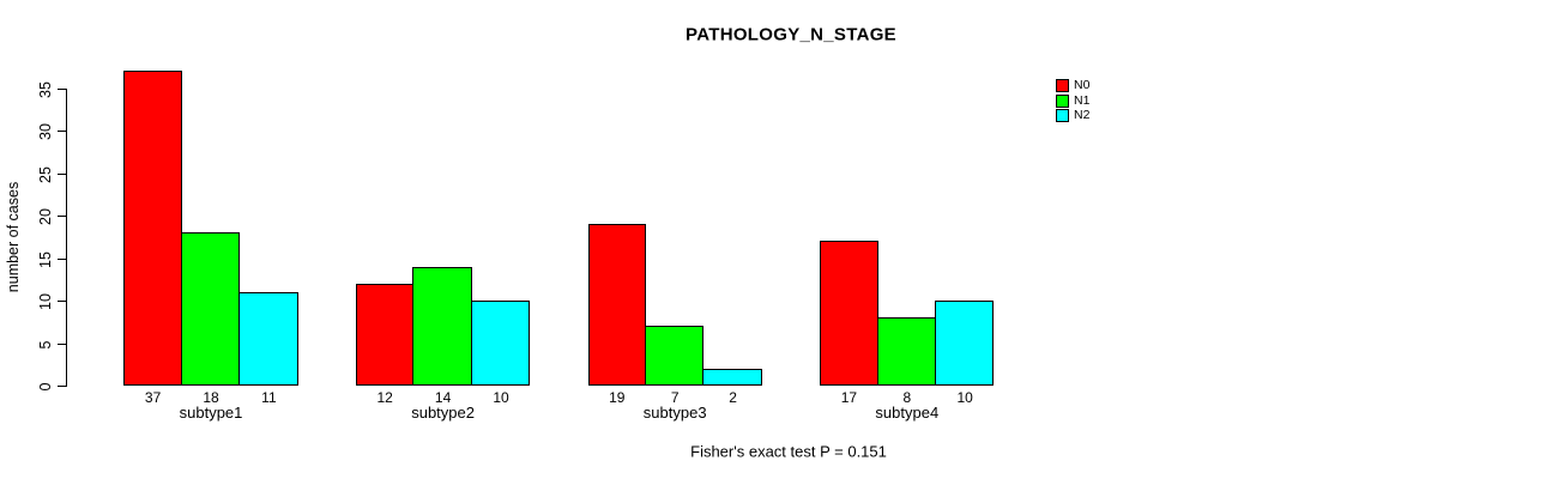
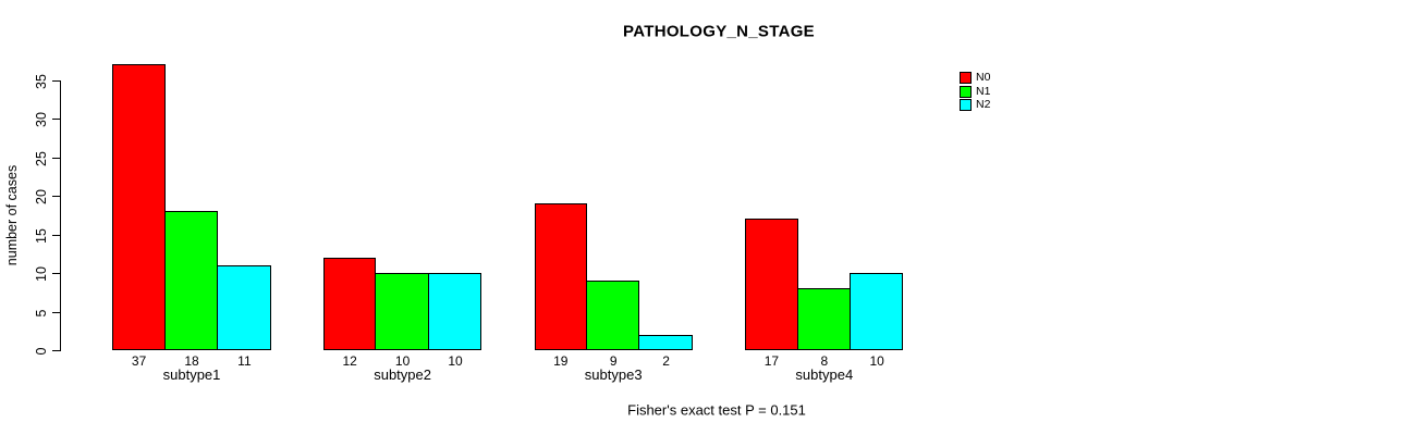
N1/subtype2: 14 -> 10
N1/subtype3: 7 -> 9
